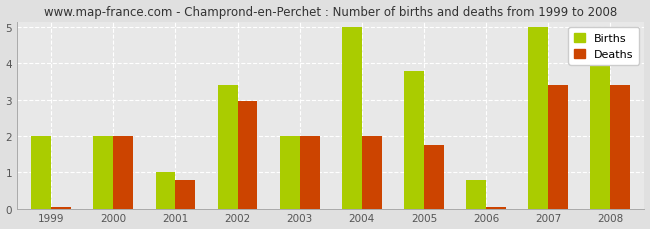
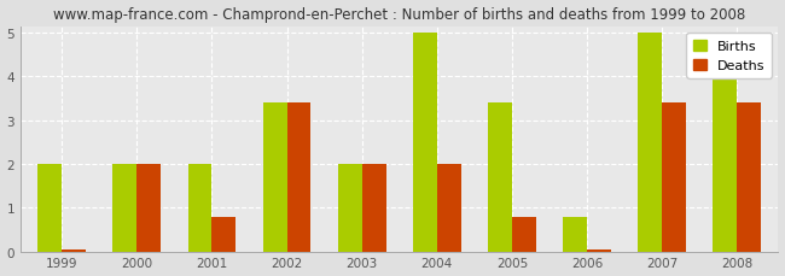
Births/2001: 1.0 -> 2.0
Deaths/2002: 2.95 -> 3.40
Births/2005: 3.8 -> 3.4
Deaths/2005: 1.75 -> 0.80
